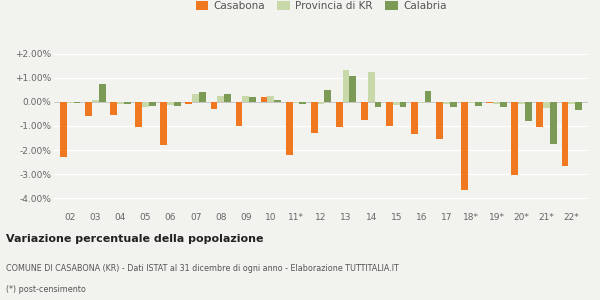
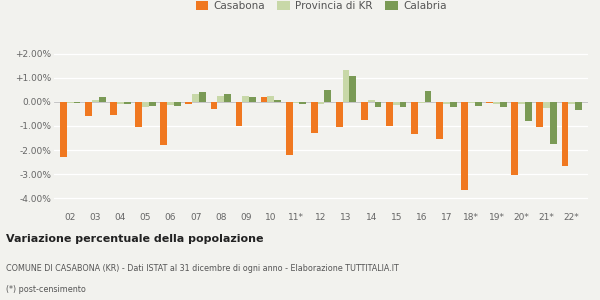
Calabria/03: 0.75% -> 0.20%
Provincia di KR/14: 1.25% -> 0.10%
